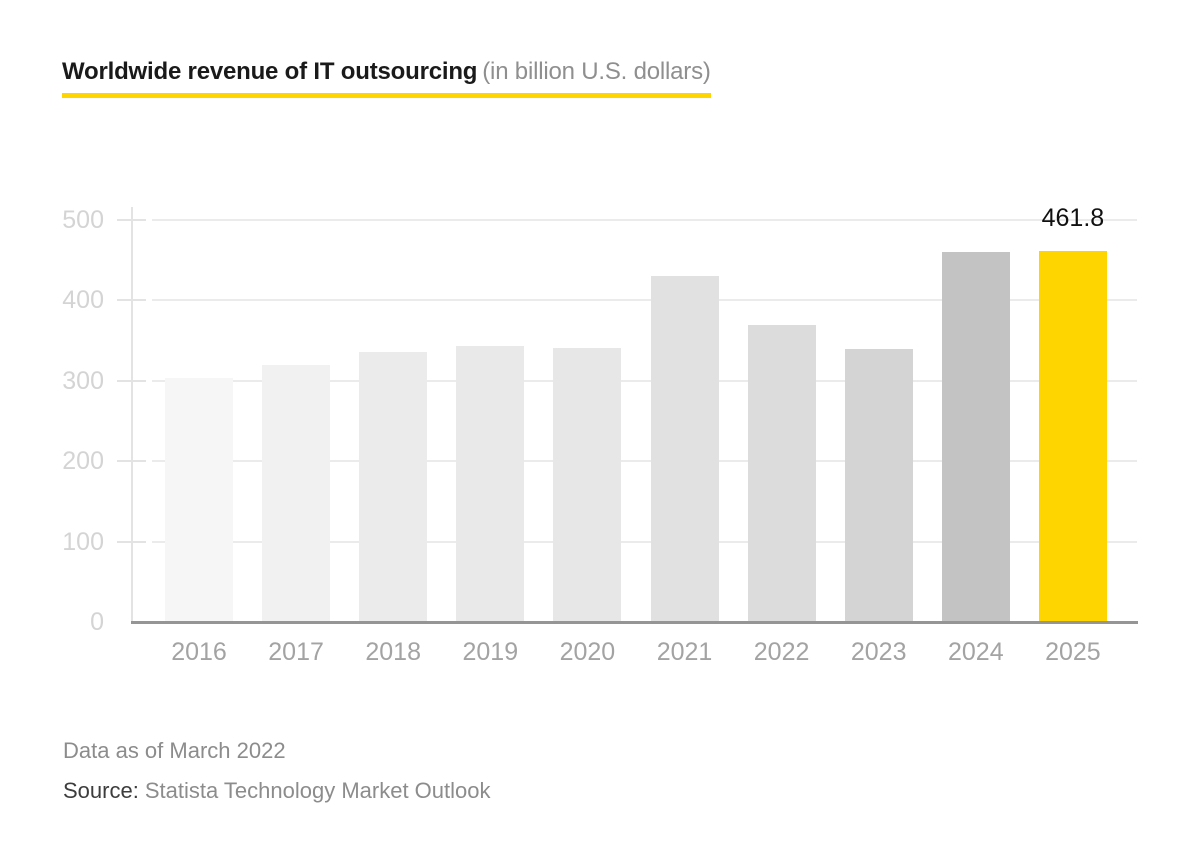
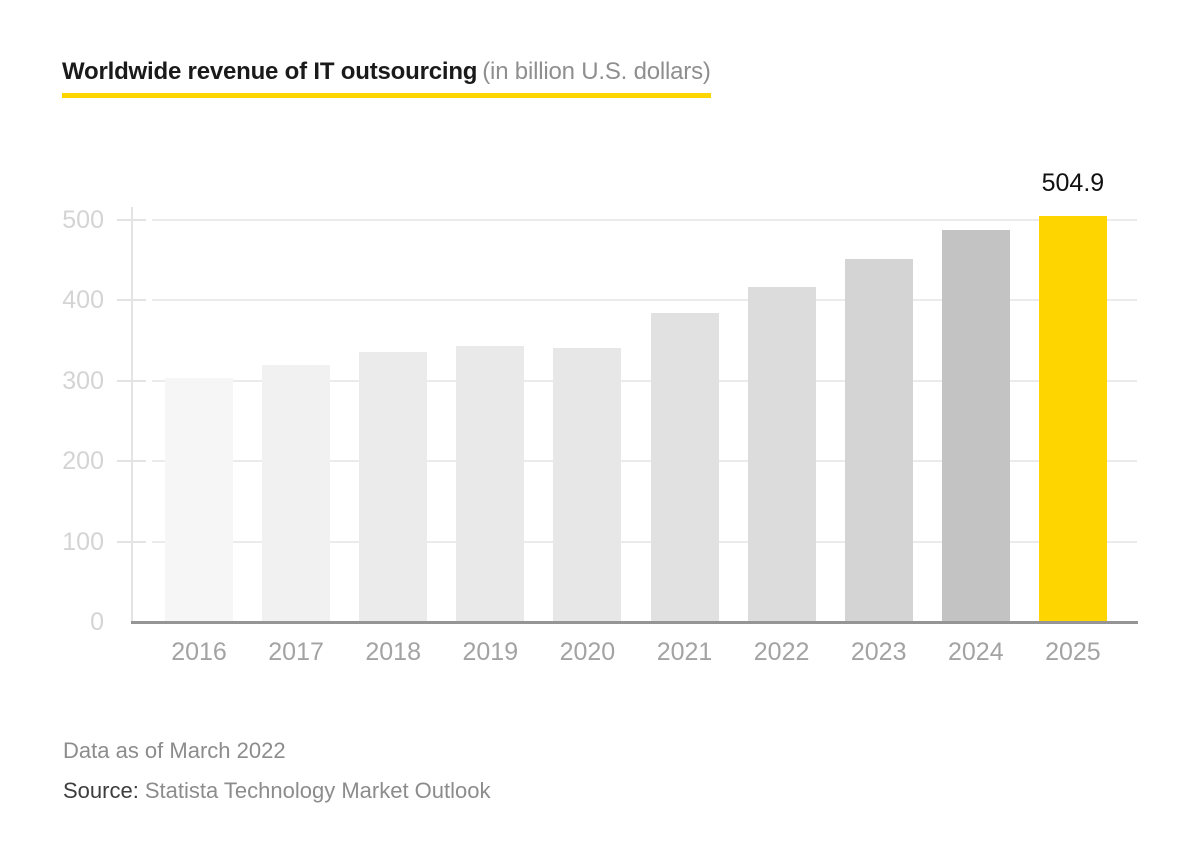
2021: 430 -> 380
2022: 370 -> 420
2023: 340 -> 450
2024: 460 -> 490
2025: 461.8 -> 504.9
